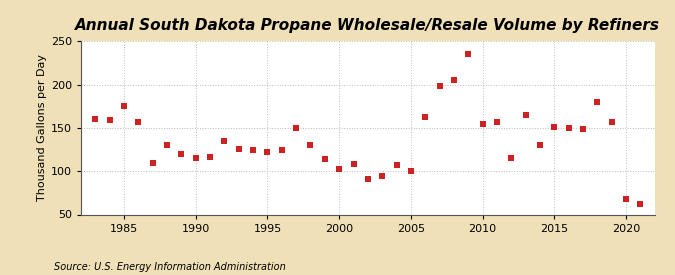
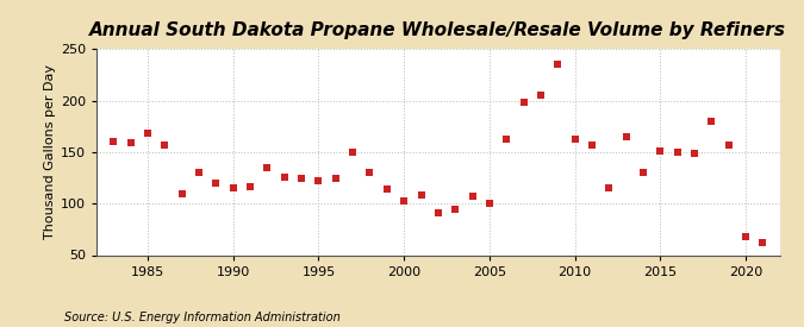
1985: 175 -> 168
2010: 155 -> 162
